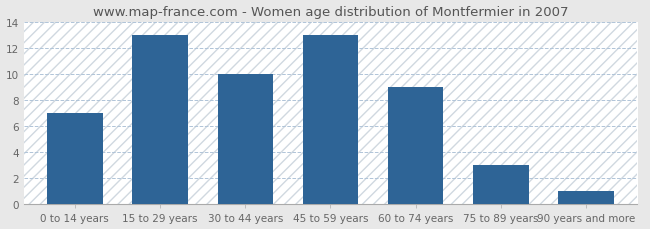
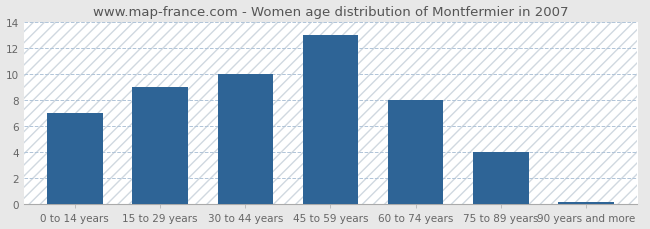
15 to 29 years: 13.0 -> 9.0
60 to 74 years: 9.0 -> 8.0
75 to 89 years: 3.0 -> 4.0
90 years and more: 1.0 -> 0.2
